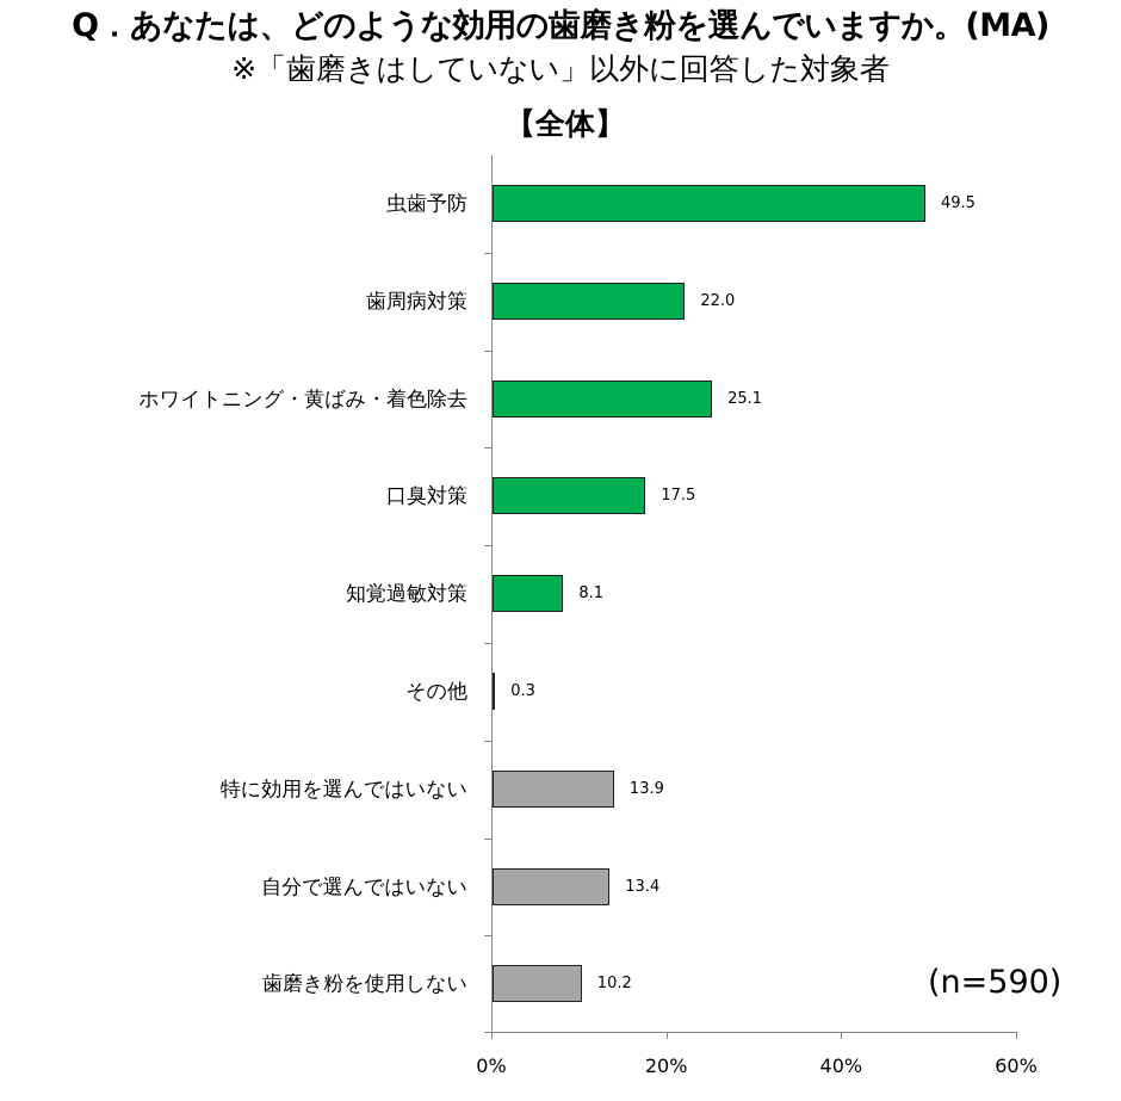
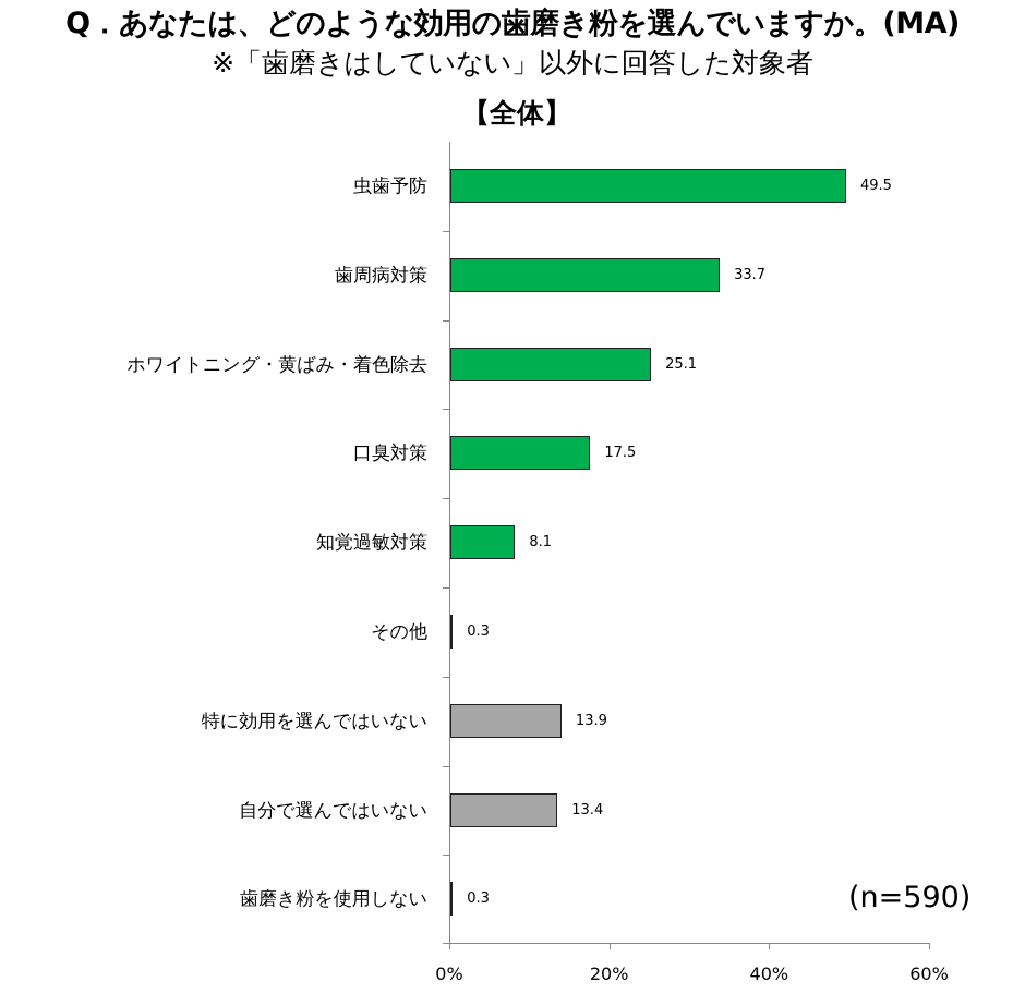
歯周病対策: 22.0 -> 33.7
歯磨き粉を使用しない: 10.2 -> 0.3
